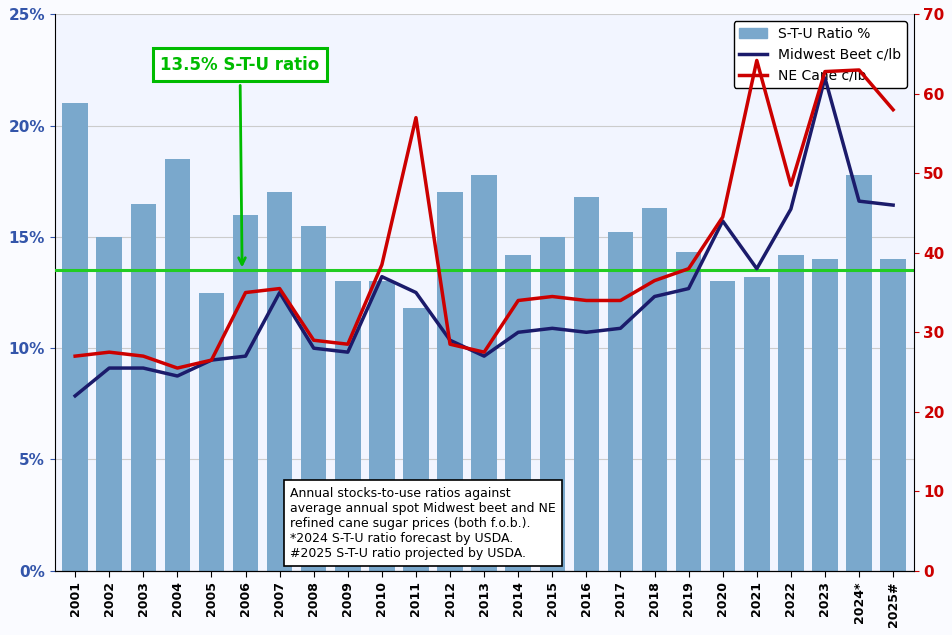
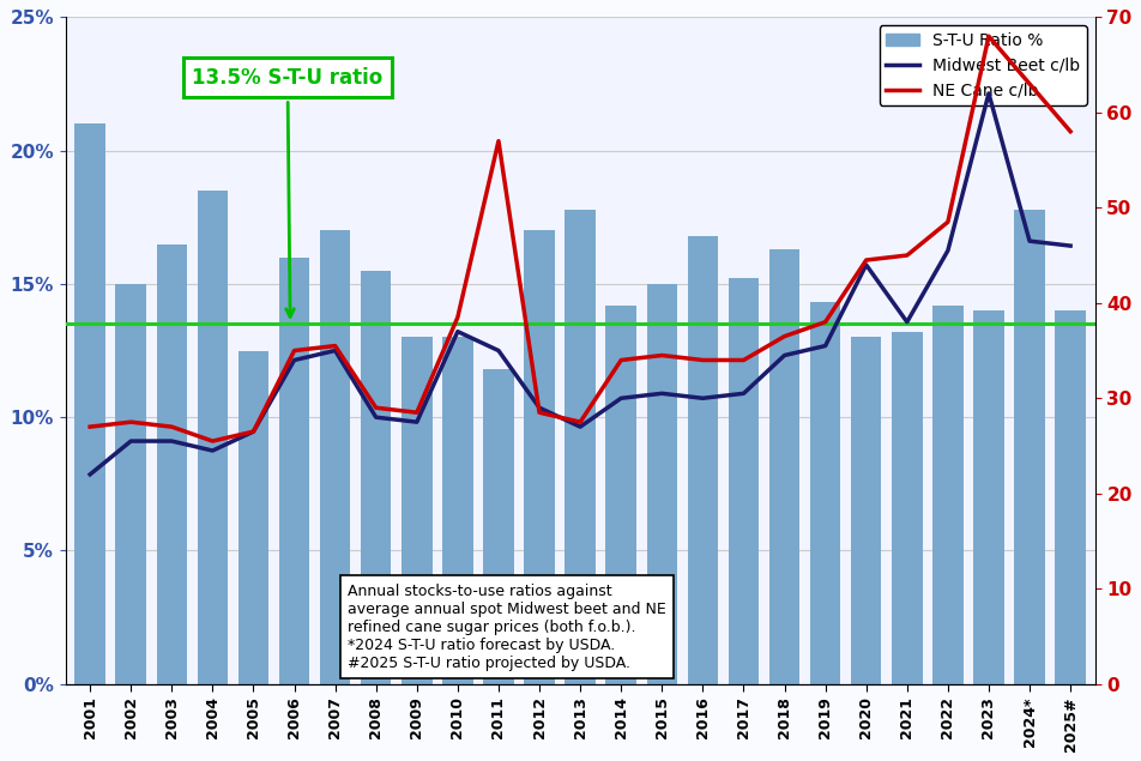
Midwest Beet c/lb/2006: 27.0 -> 34.0
NE Cane c/lb/2021: 64.2 -> 45.0
NE Cane c/lb/2023: 62.8 -> 68.0
